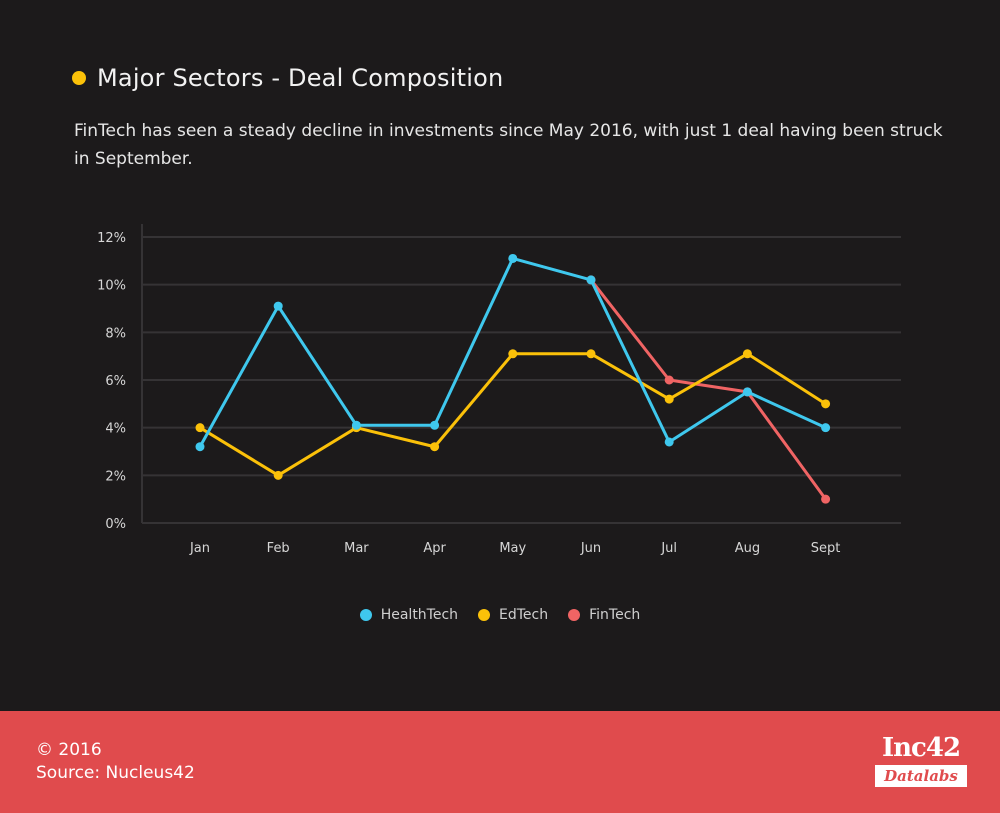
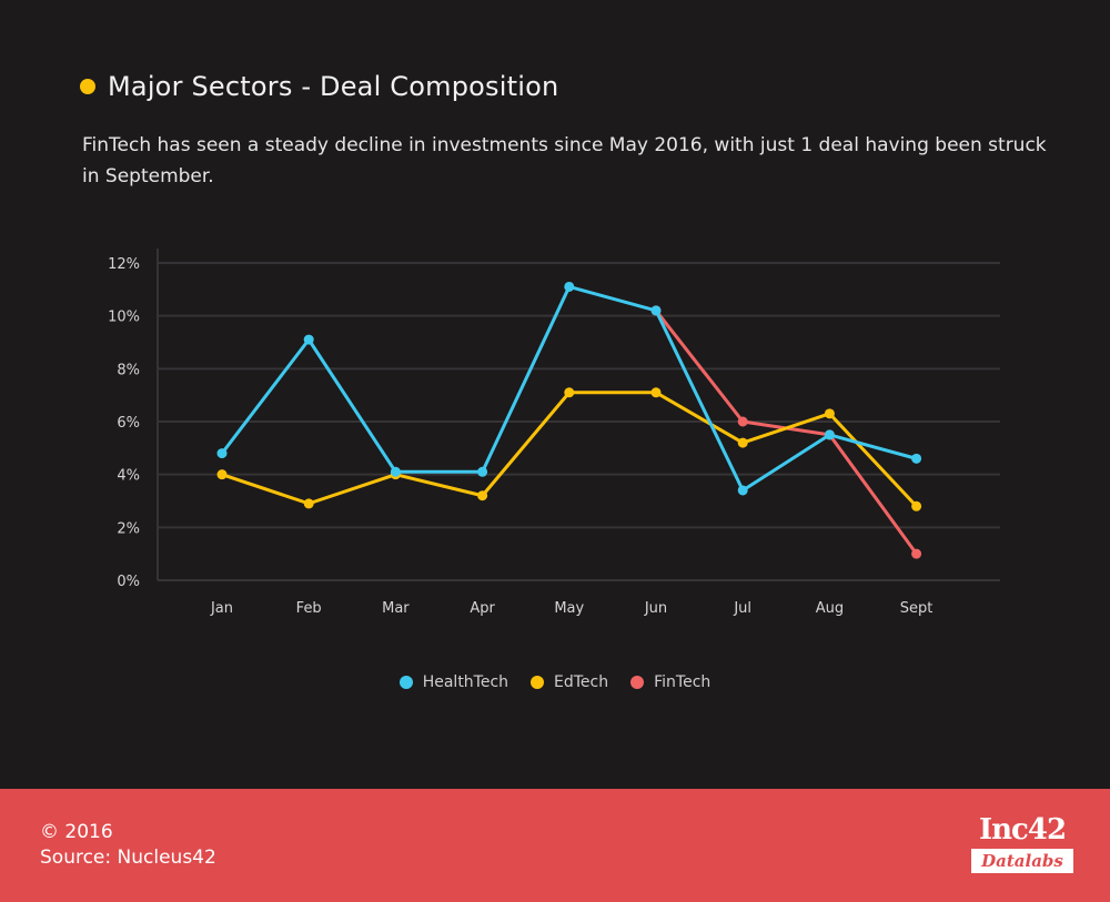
HealthTech/Jan: 3.2% -> 4.8%
EdTech/Feb: 2.0% -> 2.9%
EdTech/Aug: 7.1% -> 6.3%
HealthTech/Sept: 4.0% -> 4.6%
EdTech/Sept: 5.0% -> 2.8%
